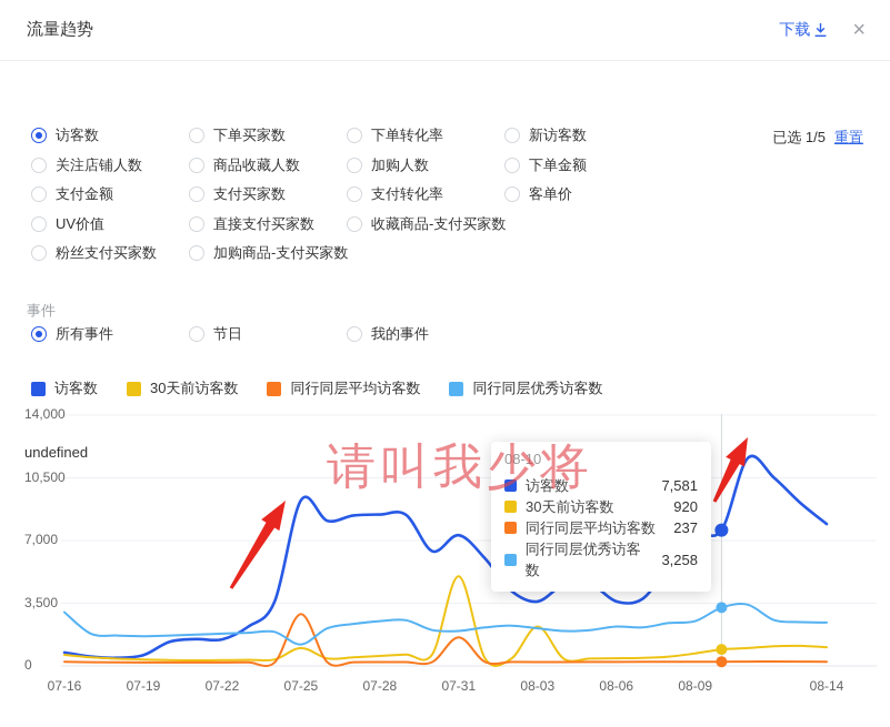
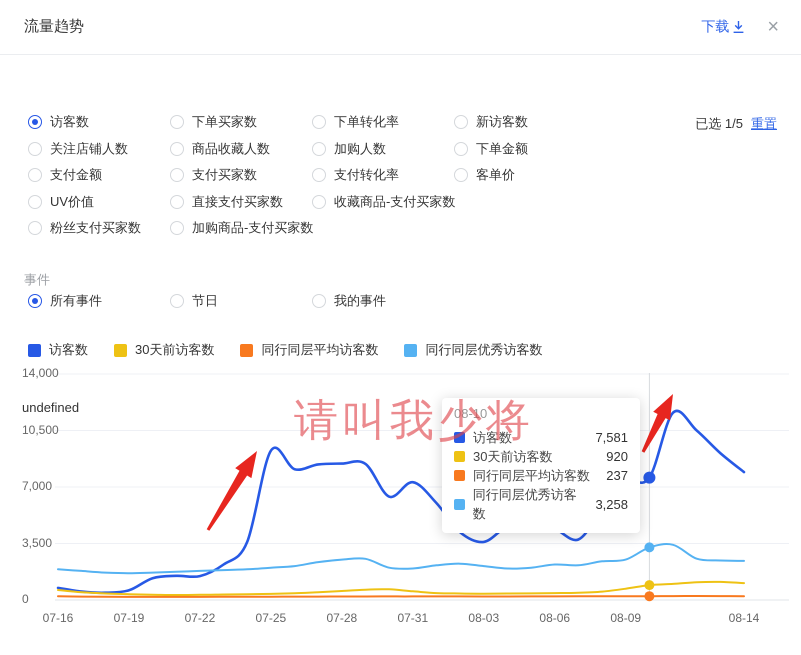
同行同层优秀访客数/07-16: 3000 -> 1900
30天前访客数/07-25: 1000 -> 400
同行同层平均访客数/07-25: 2900 -> 200
同行同层优秀访客数/07-25: 1200 -> 2000
30天前访客数/07-31: 5000 -> 500
同行同层平均访客数/07-31: 1600 -> 200
30天前访客数/08-03: 2200 -> 400
访客数/08-06: 3600 -> 4400
